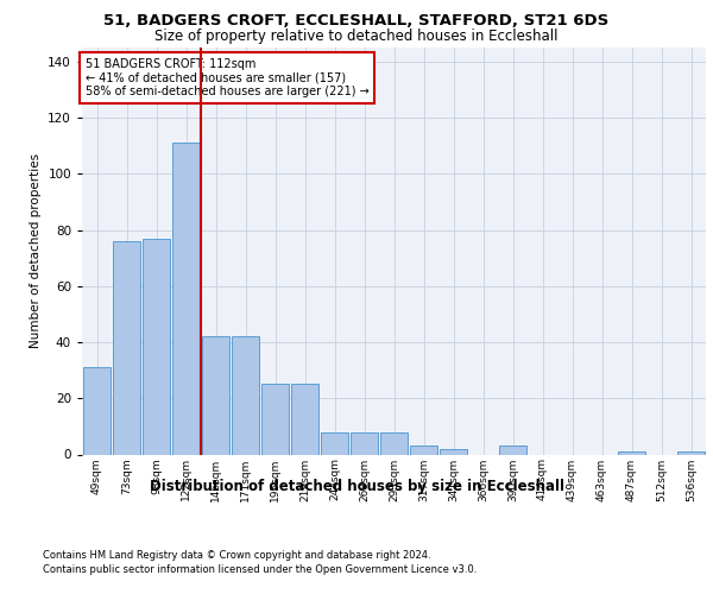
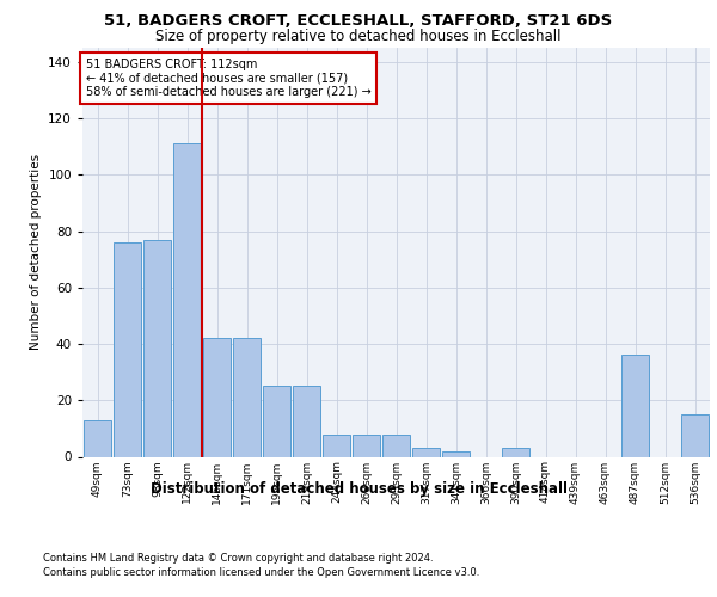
49sqm: 31 -> 13
487sqm: 1 -> 36
536sqm: 1 -> 15
